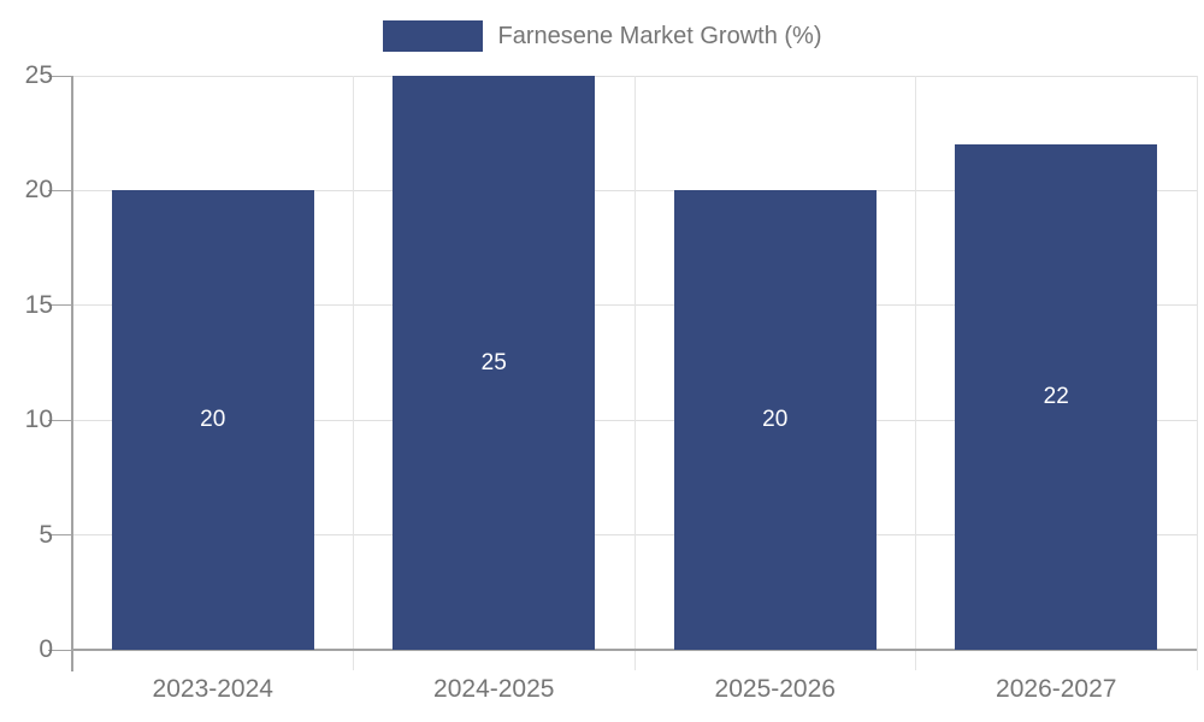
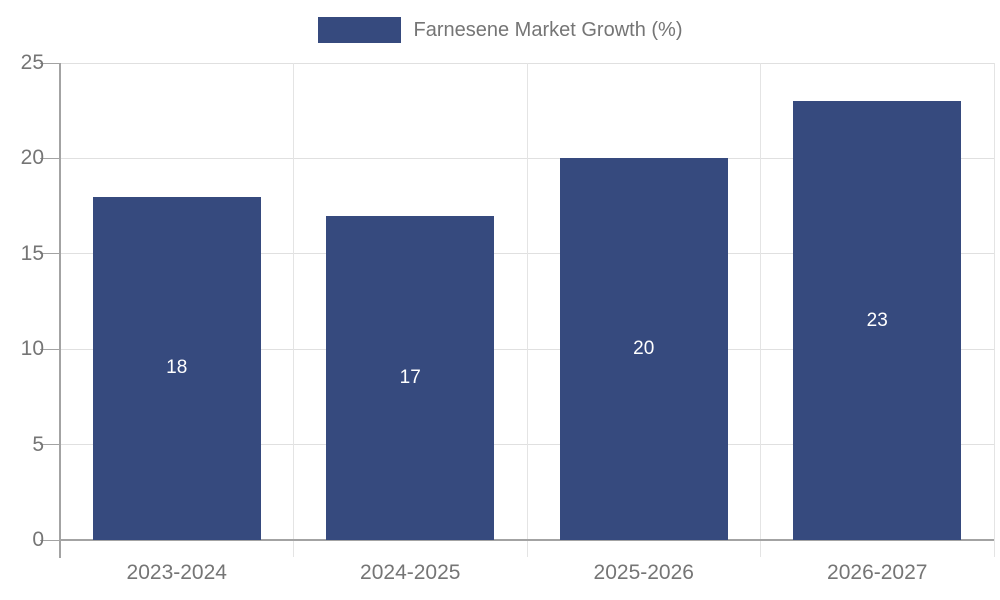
2023-2024: 20 -> 18
2024-2025: 25 -> 17
2026-2027: 22 -> 23
